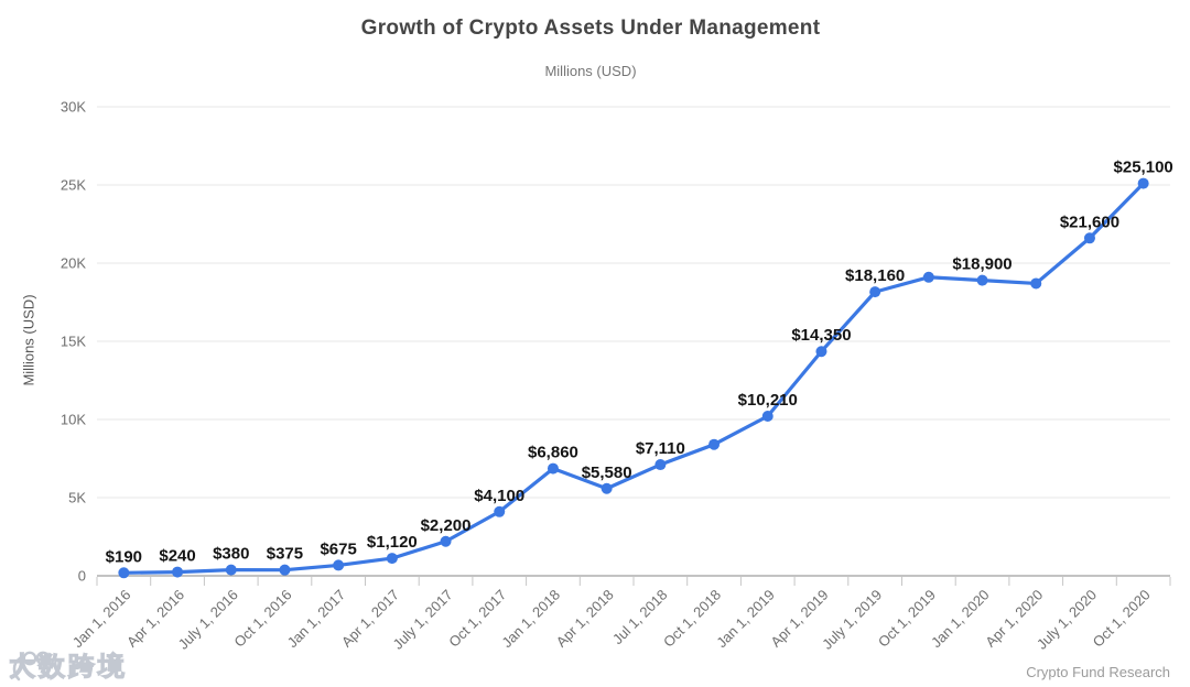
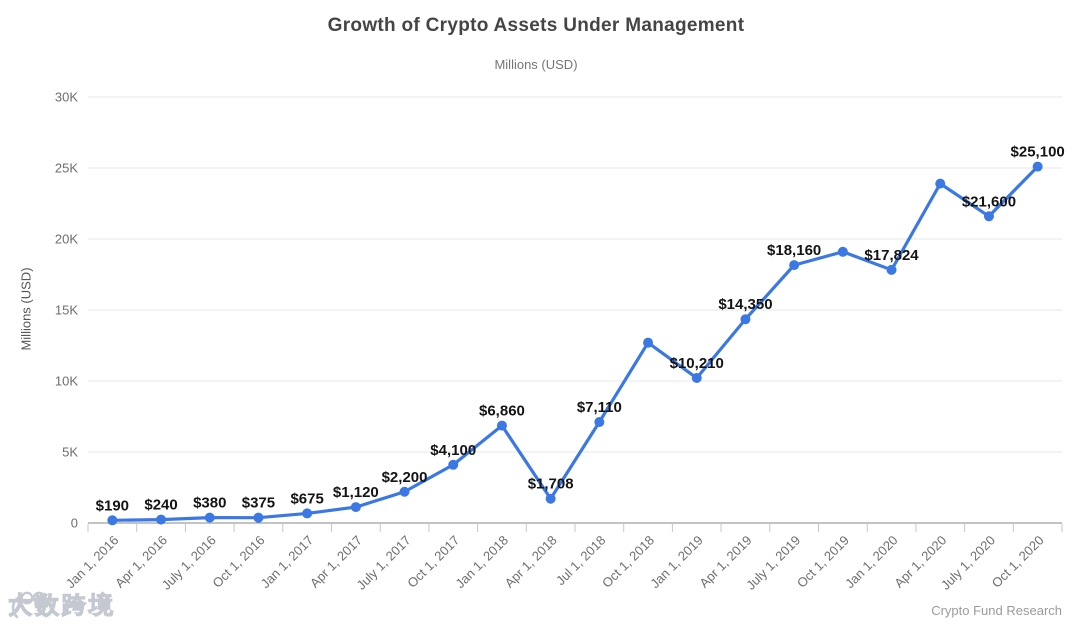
Apr 1, 2018: $5,580 -> $1,708
Oct 1, 2018: 8.4K -> 12.7K
Jan 1, 2020: $18,900 -> $17,824
Apr 1, 2020: 18.7K -> 23.9K
